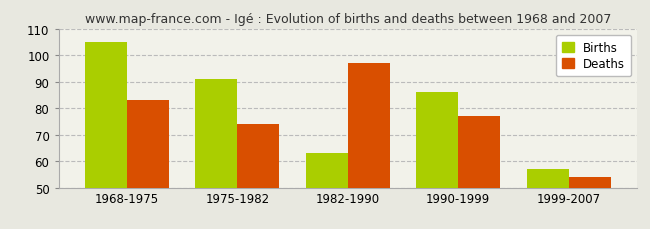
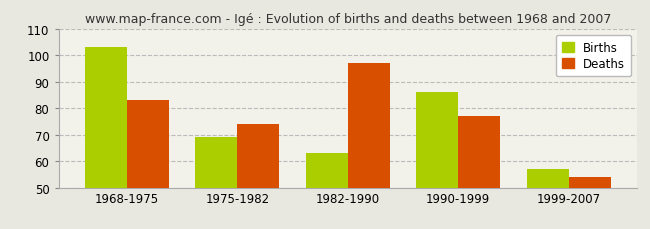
Births/1968-1975: 105 -> 103
Births/1975-1982: 91 -> 69
